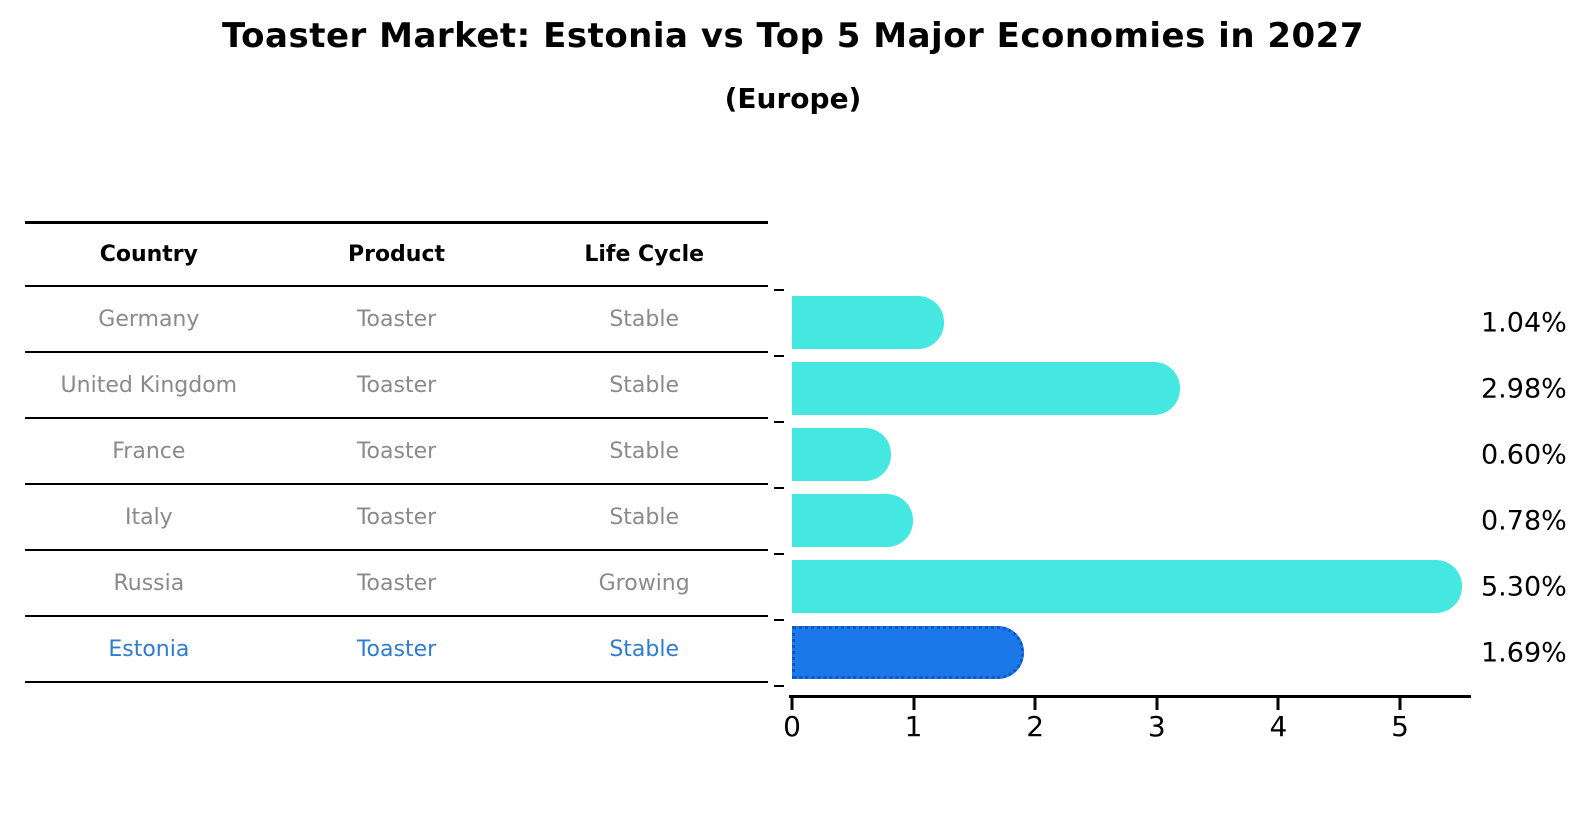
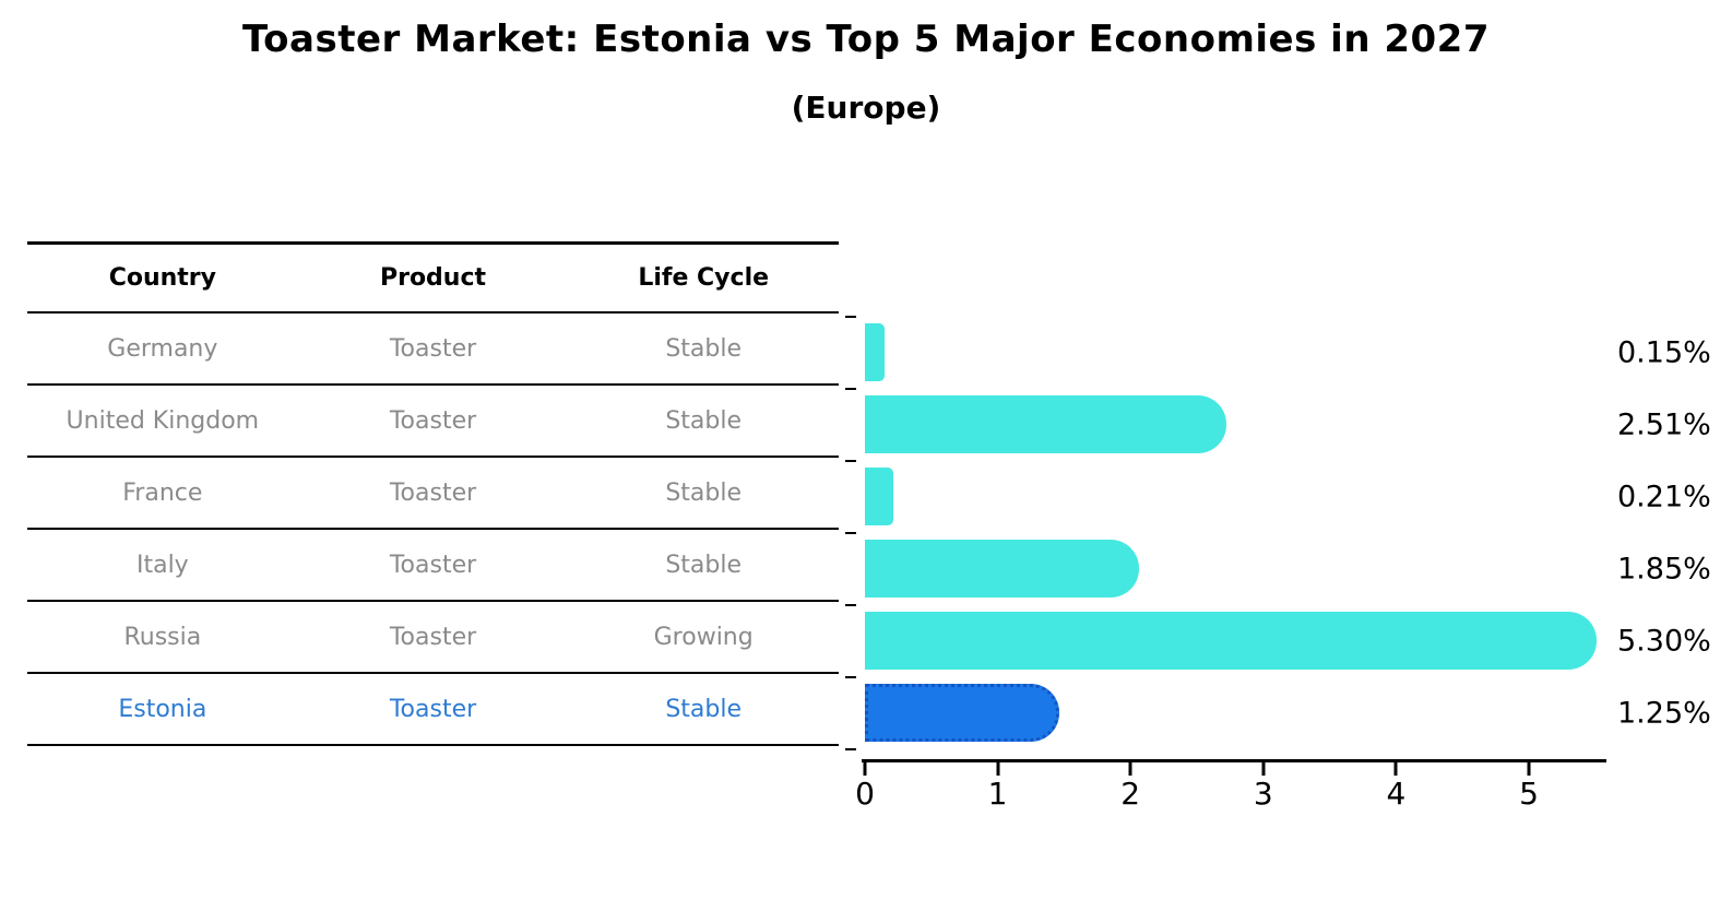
Germany: 1.04% -> 0.15%
United Kingdom: 2.98% -> 2.51%
France: 0.60% -> 0.21%
Italy: 0.78% -> 1.85%
Estonia: 1.69% -> 1.25%
